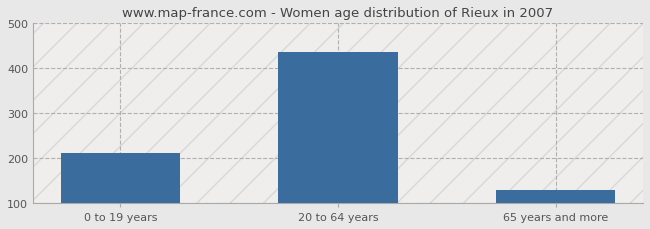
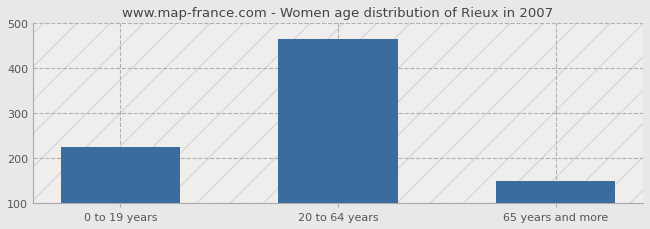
0 to 19 years: 210 -> 225
20 to 64 years: 435 -> 465
65 years and more: 130 -> 148
